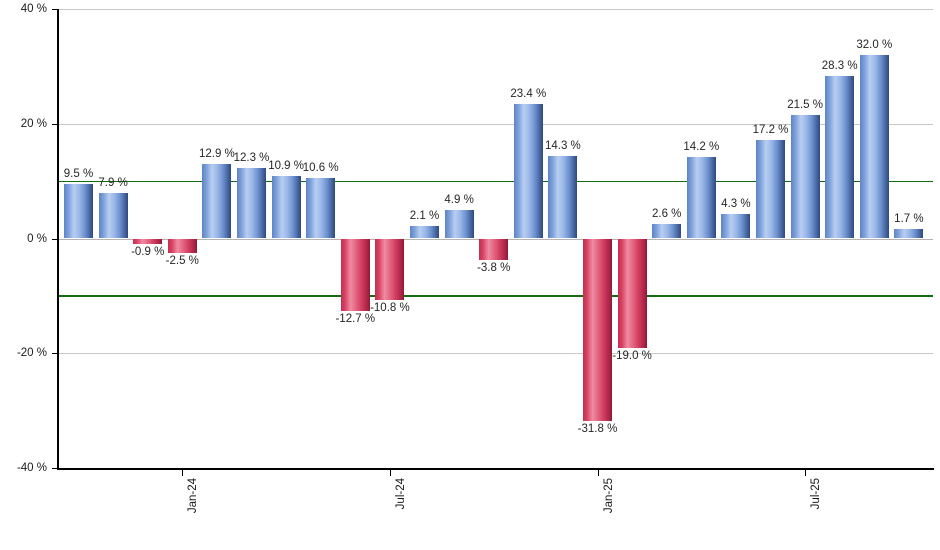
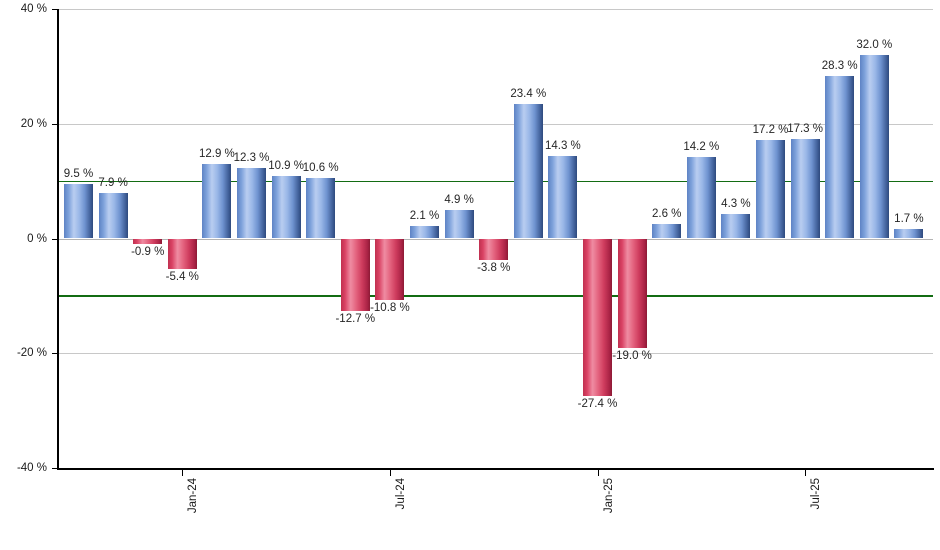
Jan-24: -2.5 -> -5.4
Jan-25: -31.8 -> -27.4
Jul-25: 21.5 -> 17.3
